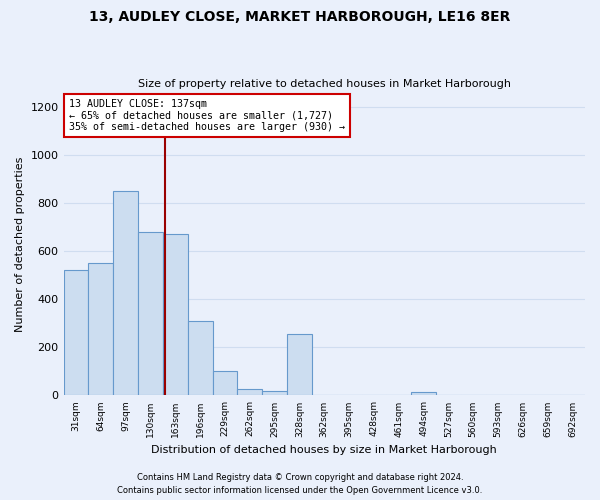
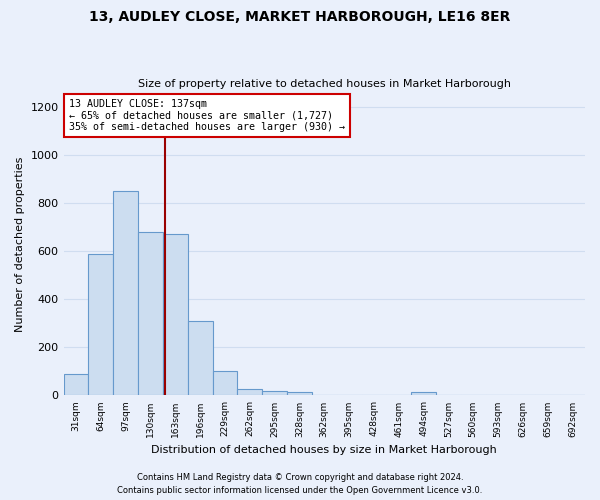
31sqm: 520 -> 90
64sqm: 550 -> 590
328sqm: 255 -> 15
